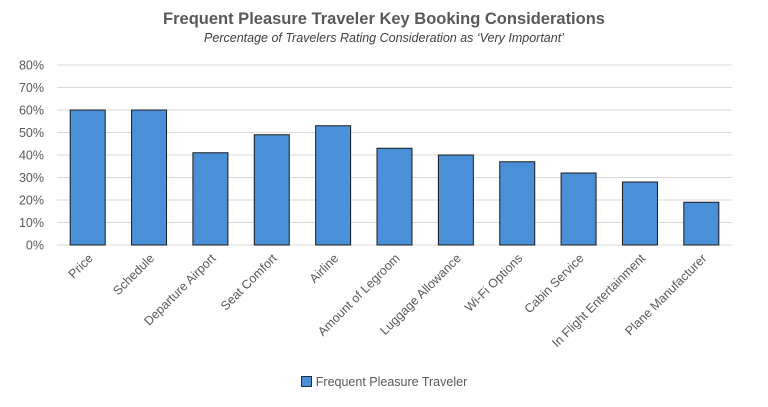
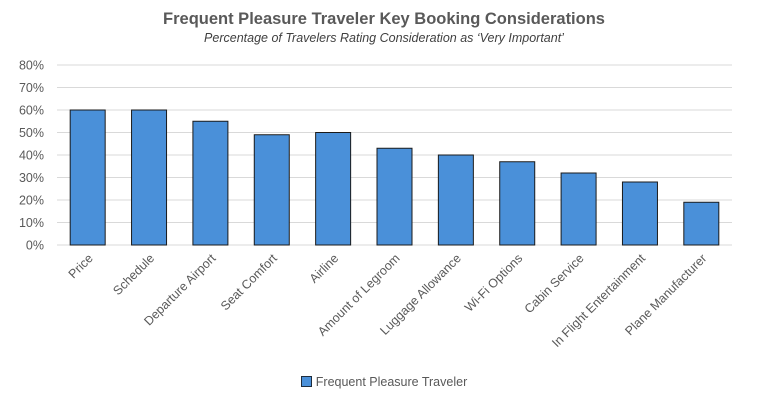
Departure Airport: 41% -> 55%
Airline: 53% -> 50%
